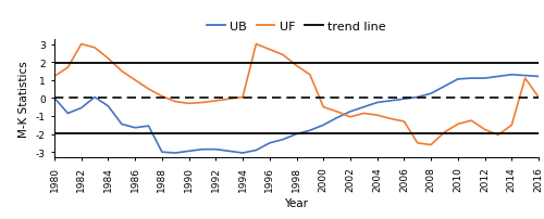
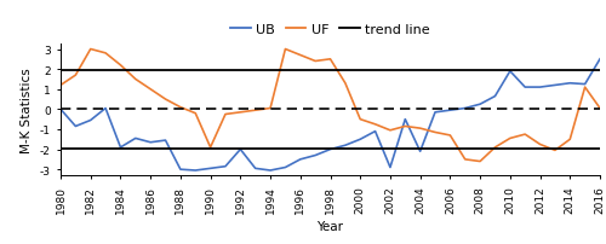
UB/1984: -0.5 -> -1.9
UF/1990: -0.3 -> -1.9
UB/1992: -2.9 -> -2.0
UF/1998: 1.8 -> 2.5
UB/2002: -0.8 -> -2.9
UB/2004: -0.2 -> -2.1
UB/2010: 1.1 -> 1.9
UB/2016: 1.2 -> 2.5
